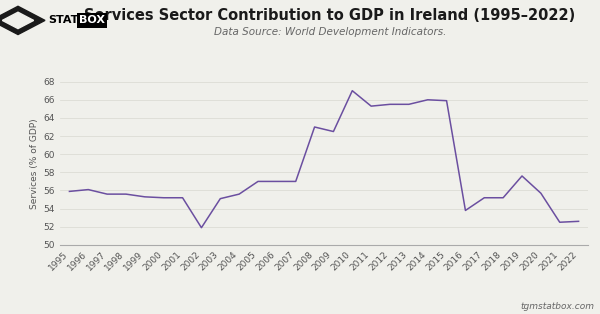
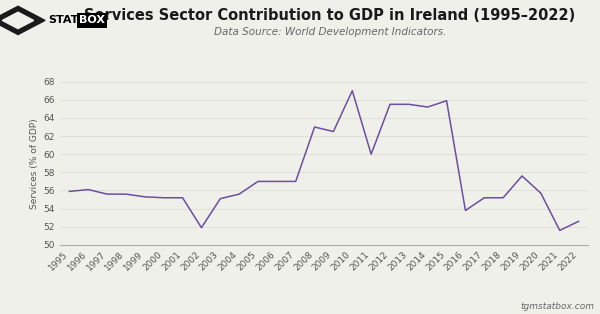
2011: 65.3 -> 60.0
2014: 66.0 -> 65.2
2021: 52.5 -> 51.6
